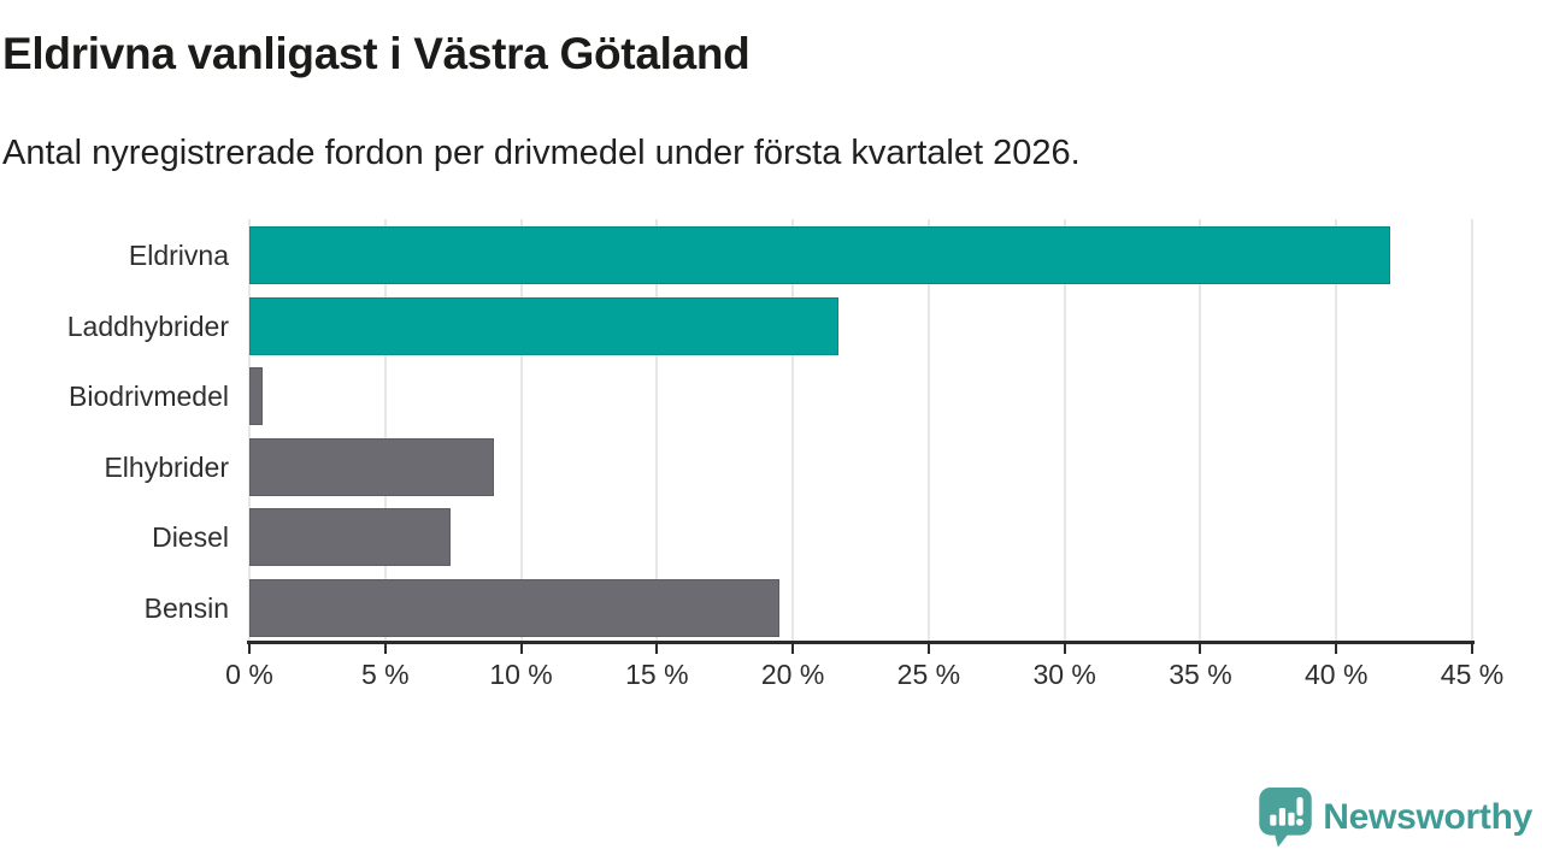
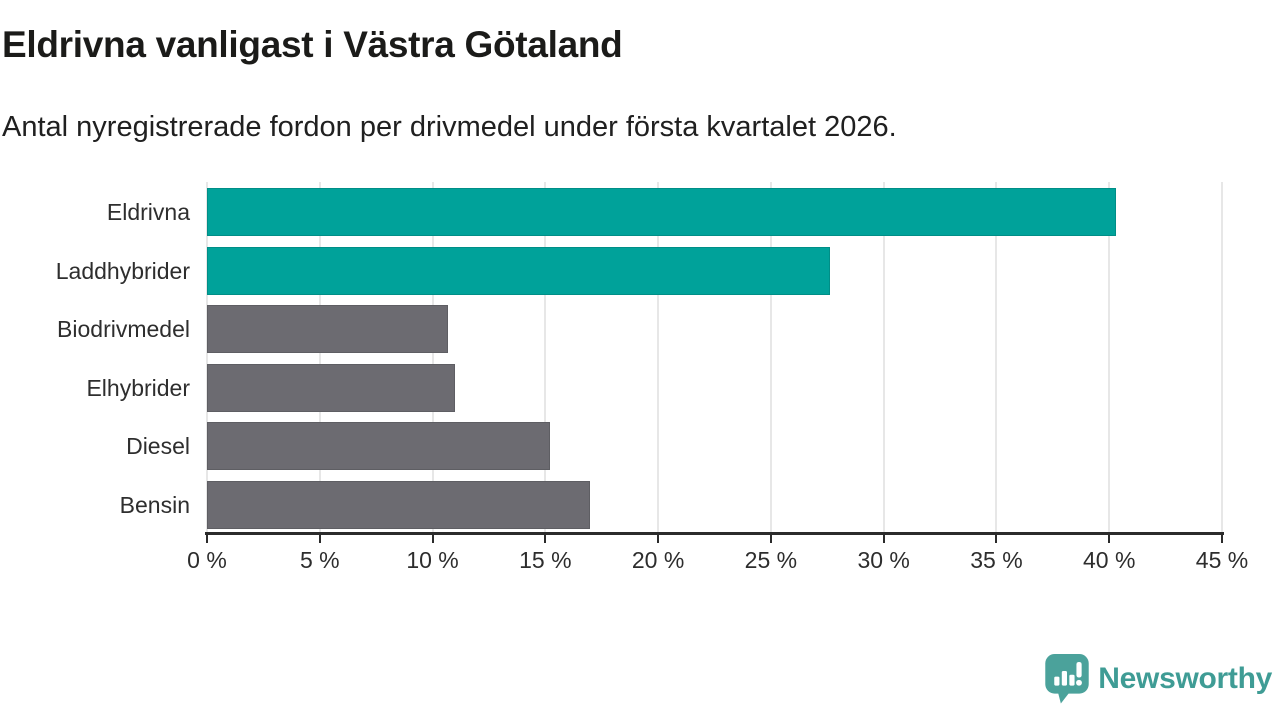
Eldrivna: 42.0% -> 40.3%
Laddhybrider: 21.7% -> 27.6%
Biodrivmedel: 0.5% -> 10.7%
Elhybrider: 9.0% -> 11.0%
Diesel: 7.4% -> 15.2%
Bensin: 19.5% -> 17.0%
